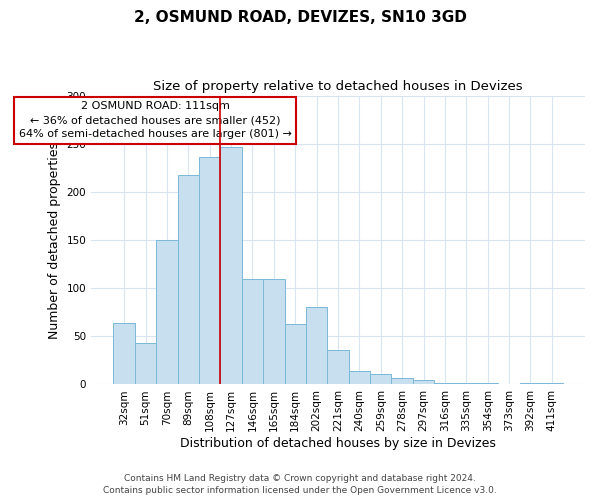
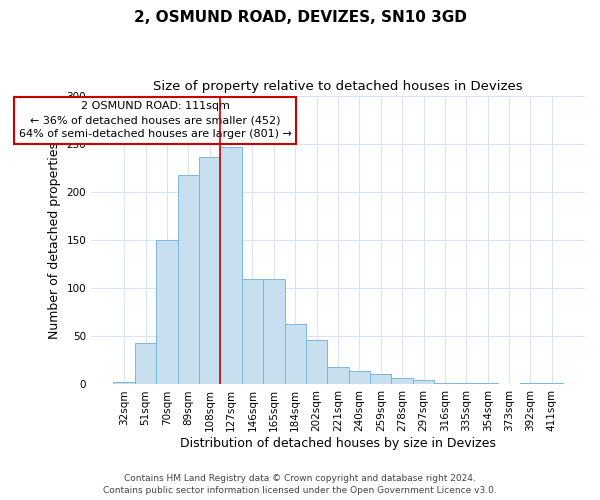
32sqm: 64 -> 3
202sqm: 80 -> 46
221sqm: 36 -> 18
